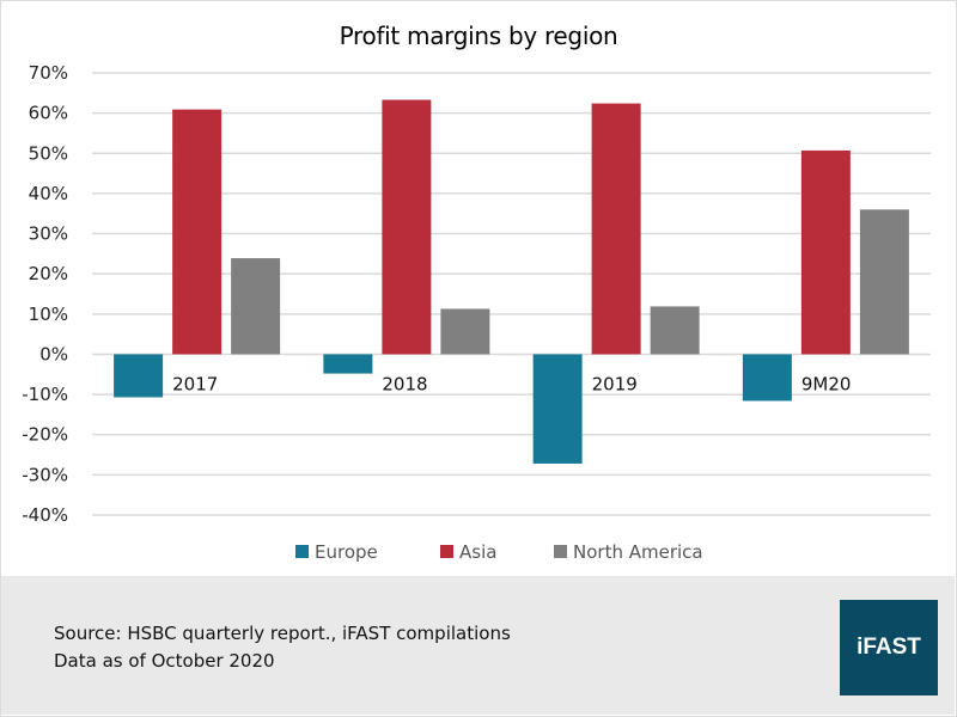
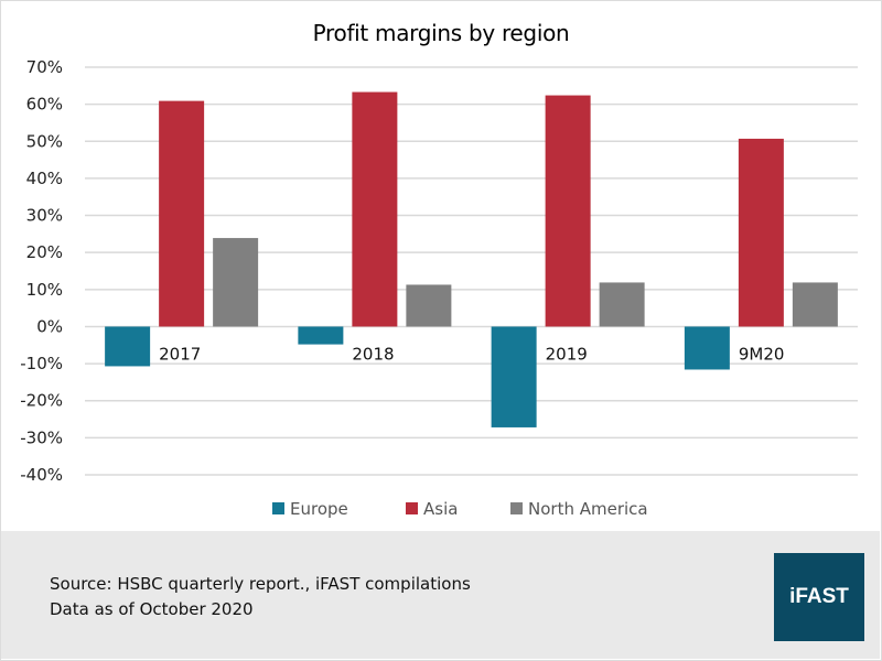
North America/9M20: 36% -> 12%
